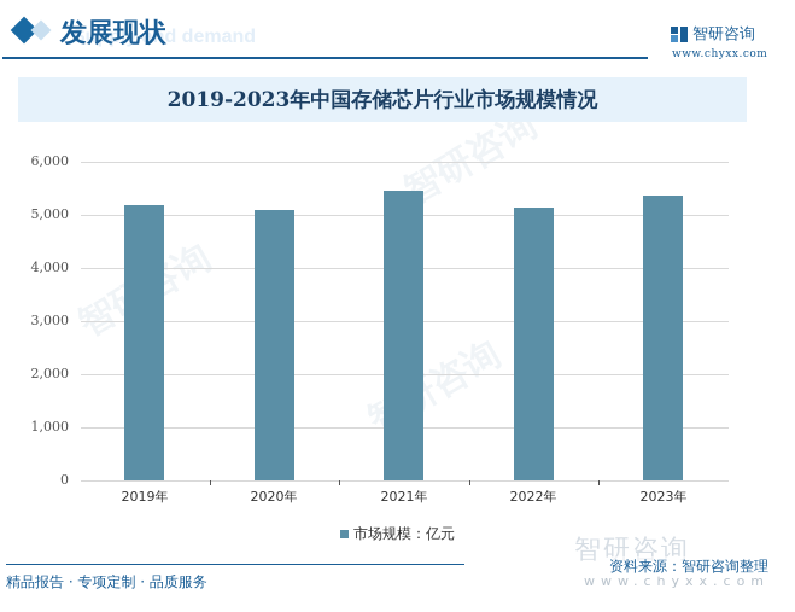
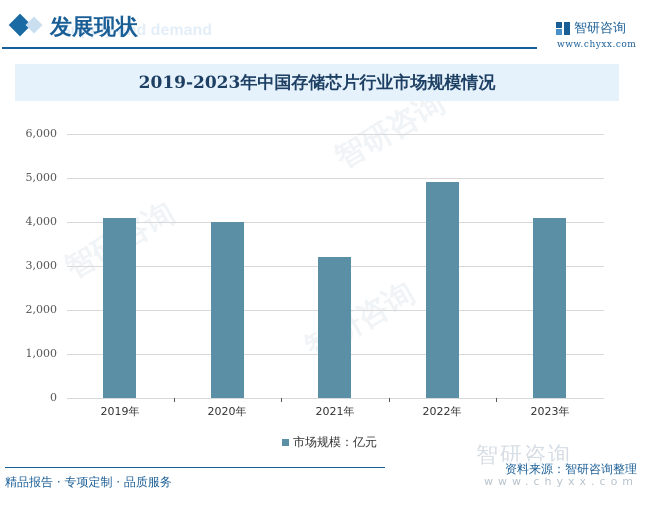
2019年: 5200 -> 4100
2020年: 5100 -> 4000
2021年: 5400 -> 3200
2022年: 5100 -> 4900
2023年: 5400 -> 4100
